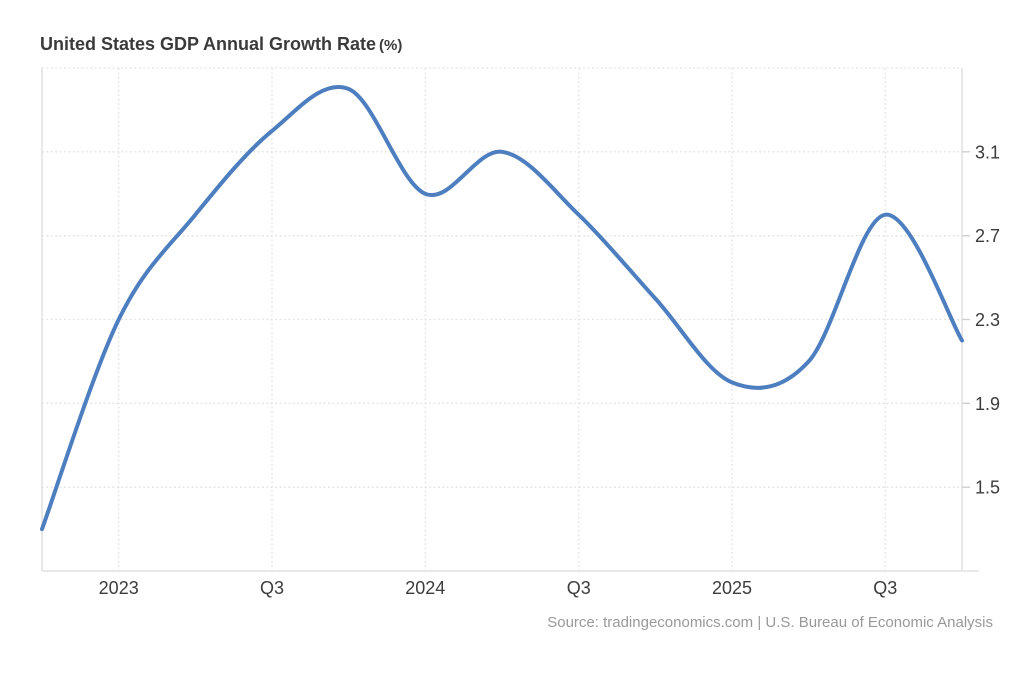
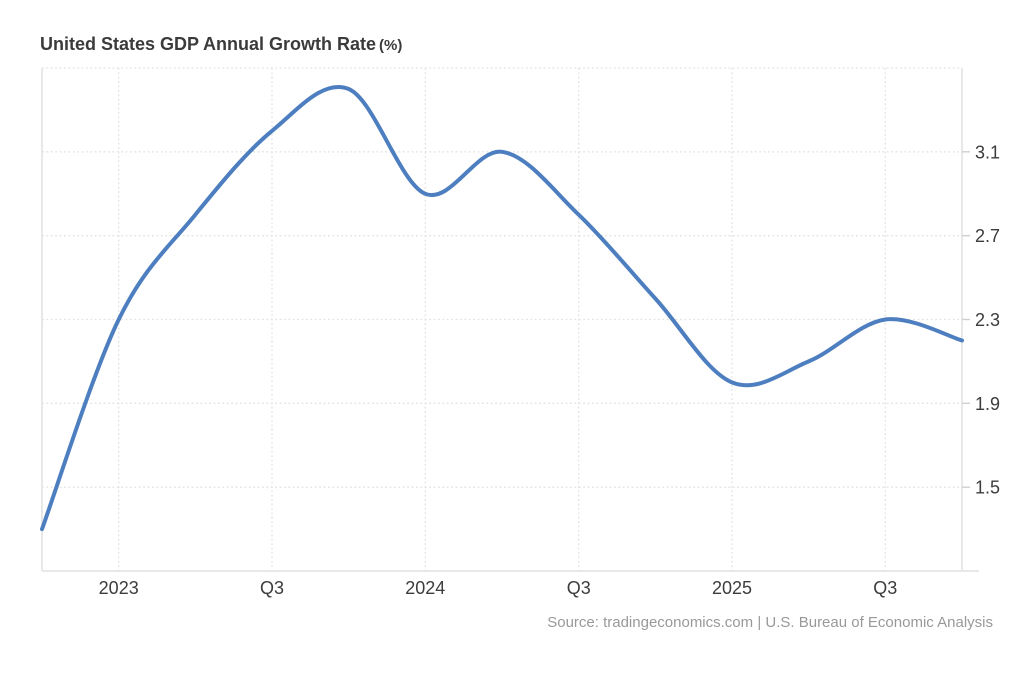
2025 Q3: 2.8 -> 2.3
